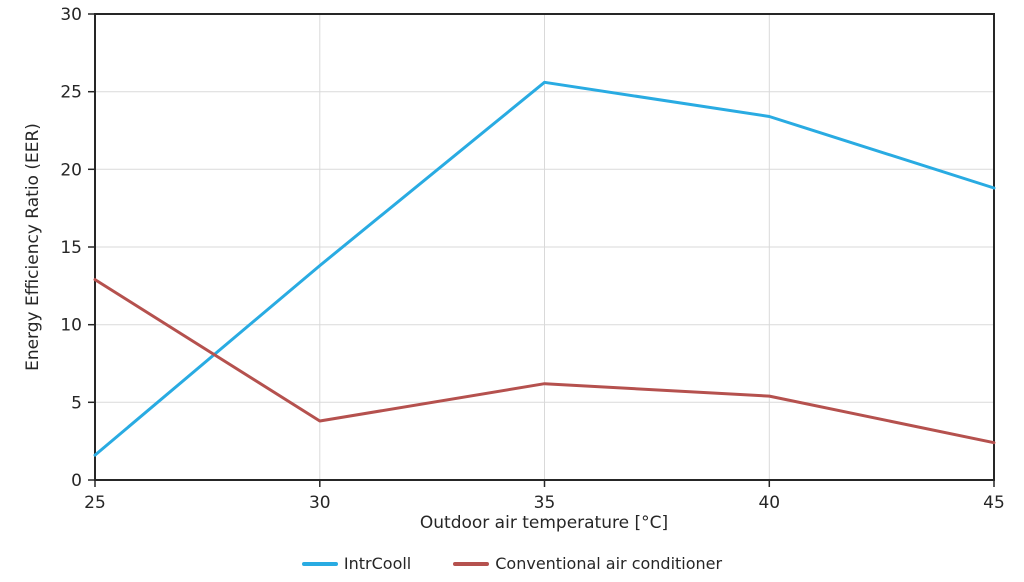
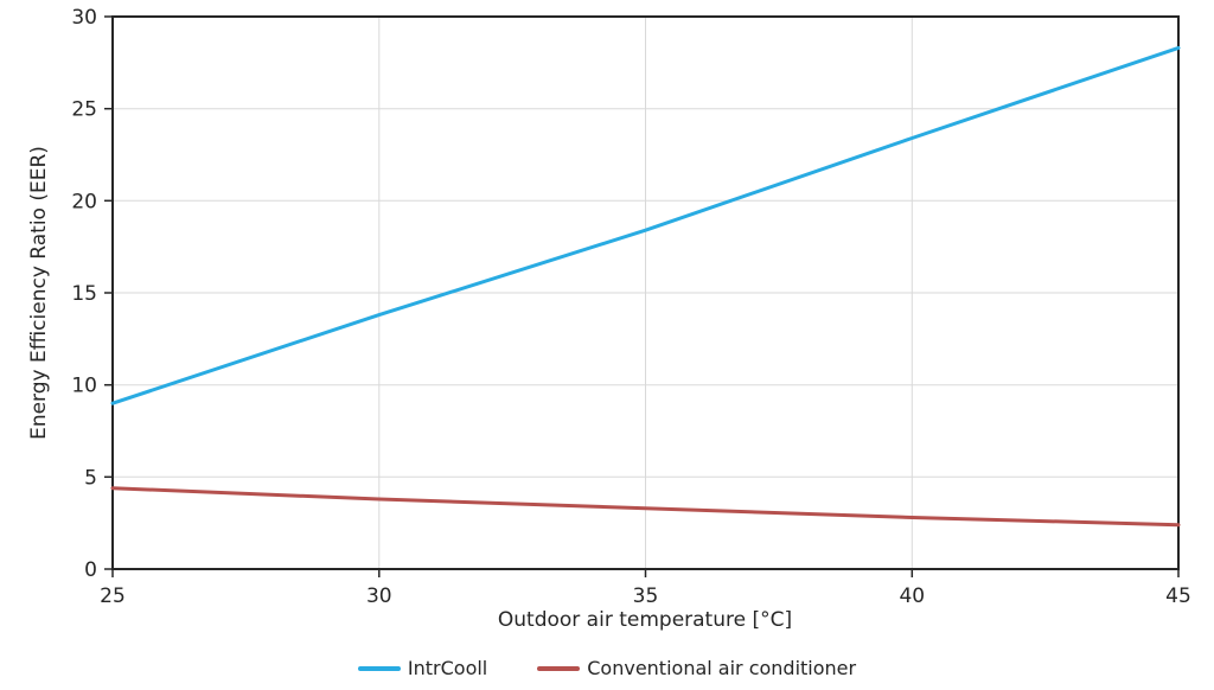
IntrCooll/25: 1.6 -> 9.0
Conventional air conditioner/25: 12.9 -> 4.4
IntrCooll/35: 25.6 -> 18.4
Conventional air conditioner/35: 6.2 -> 3.3
Conventional air conditioner/40: 5.4 -> 2.8
IntrCooll/45: 18.8 -> 28.3
